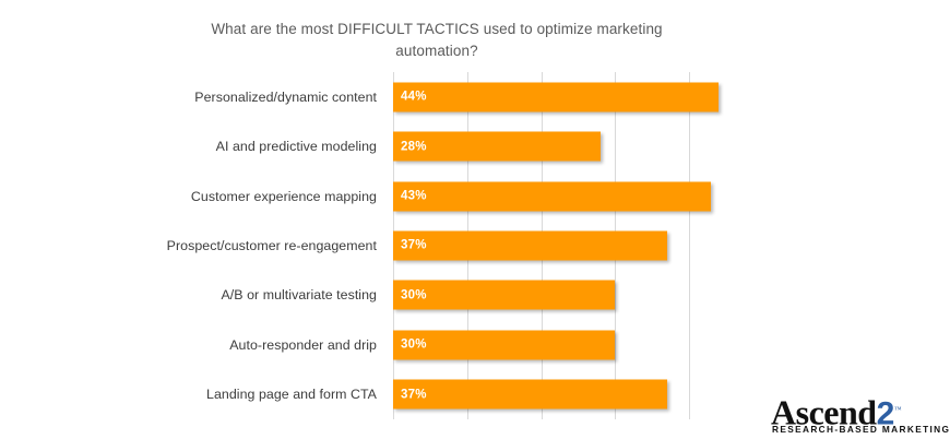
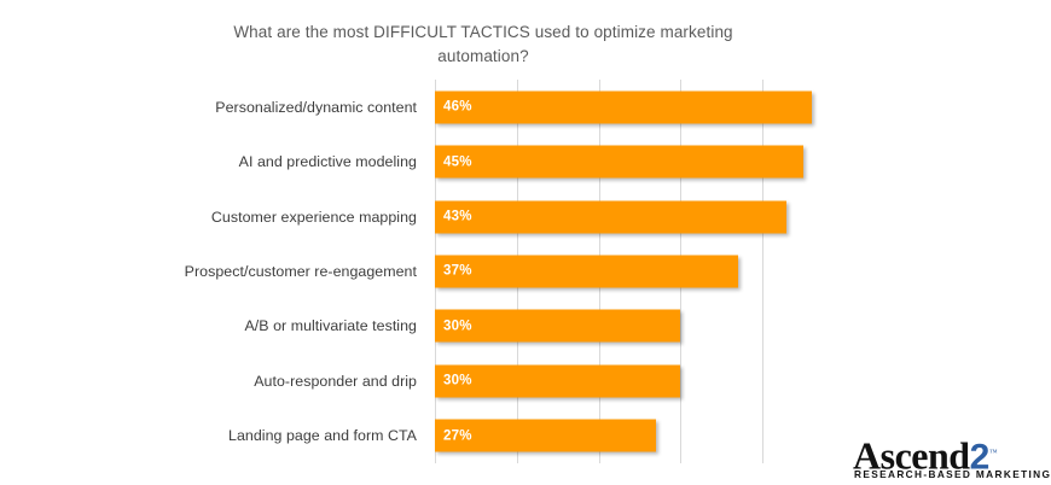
Personalized/dynamic content: 44% -> 46%
AI and predictive modeling: 28% -> 45%
Landing page and form CTA: 37% -> 27%
